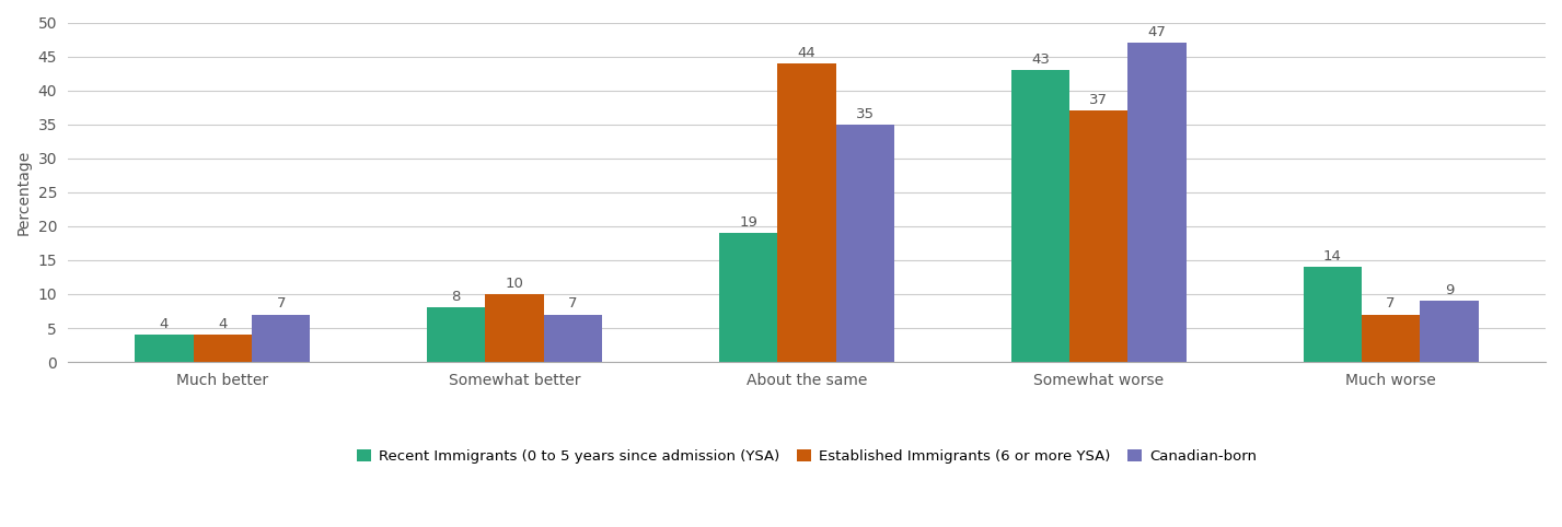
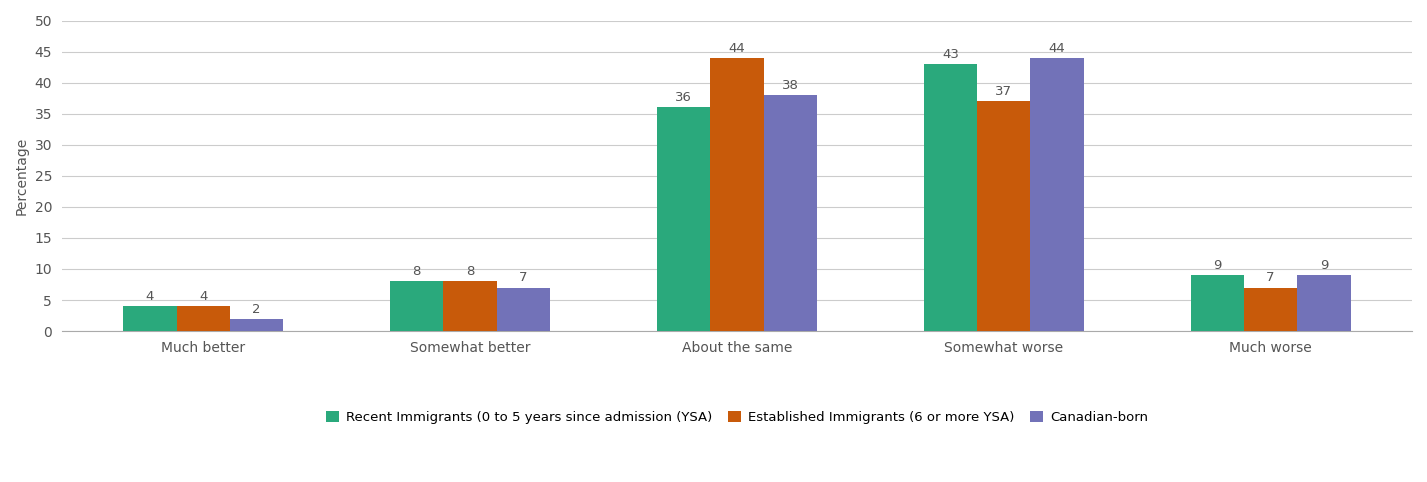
Canadian-born/Much better: 7 -> 2
Established Immigrants (6 or more YSA)/Somewhat better: 10 -> 8
Recent Immigrants (0 to 5 years since admission (YSA)/About the same: 19 -> 36
Canadian-born/About the same: 35 -> 38
Canadian-born/Somewhat worse: 47 -> 44
Recent Immigrants (0 to 5 years since admission (YSA)/Much worse: 14 -> 9
